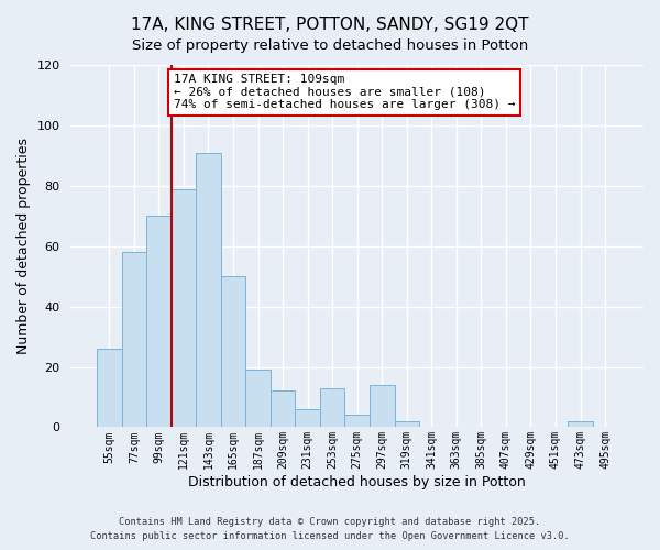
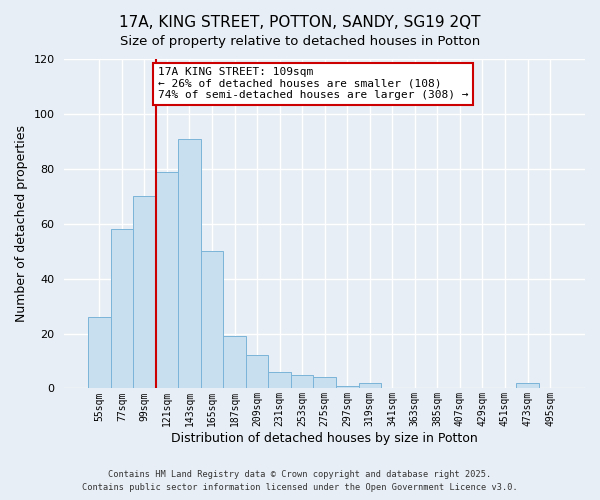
253sqm: 13 -> 5
297sqm: 14 -> 1
